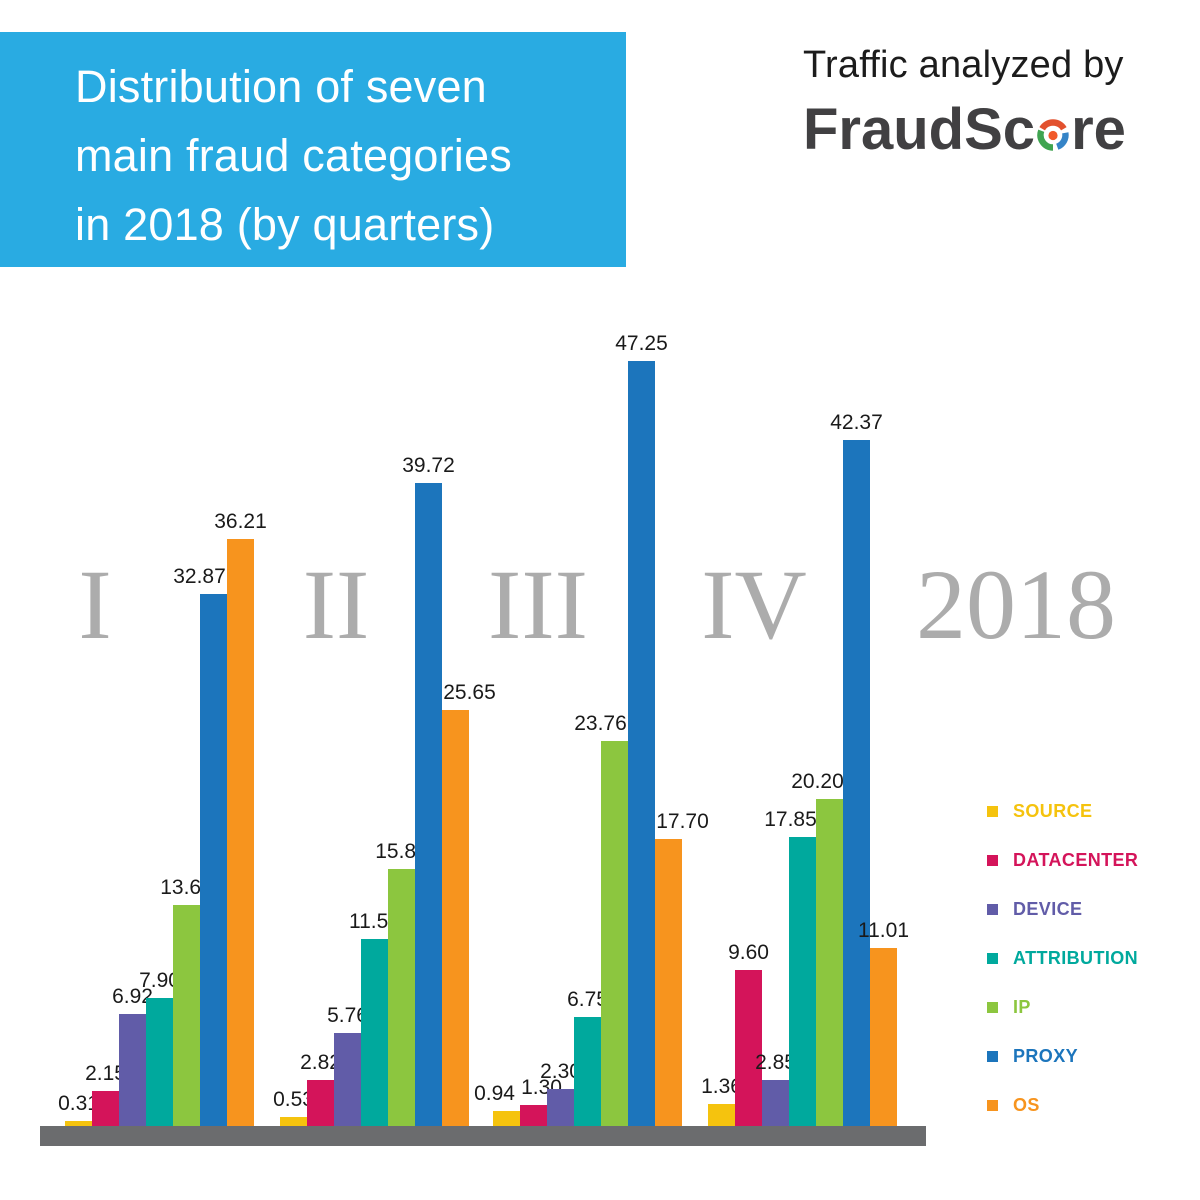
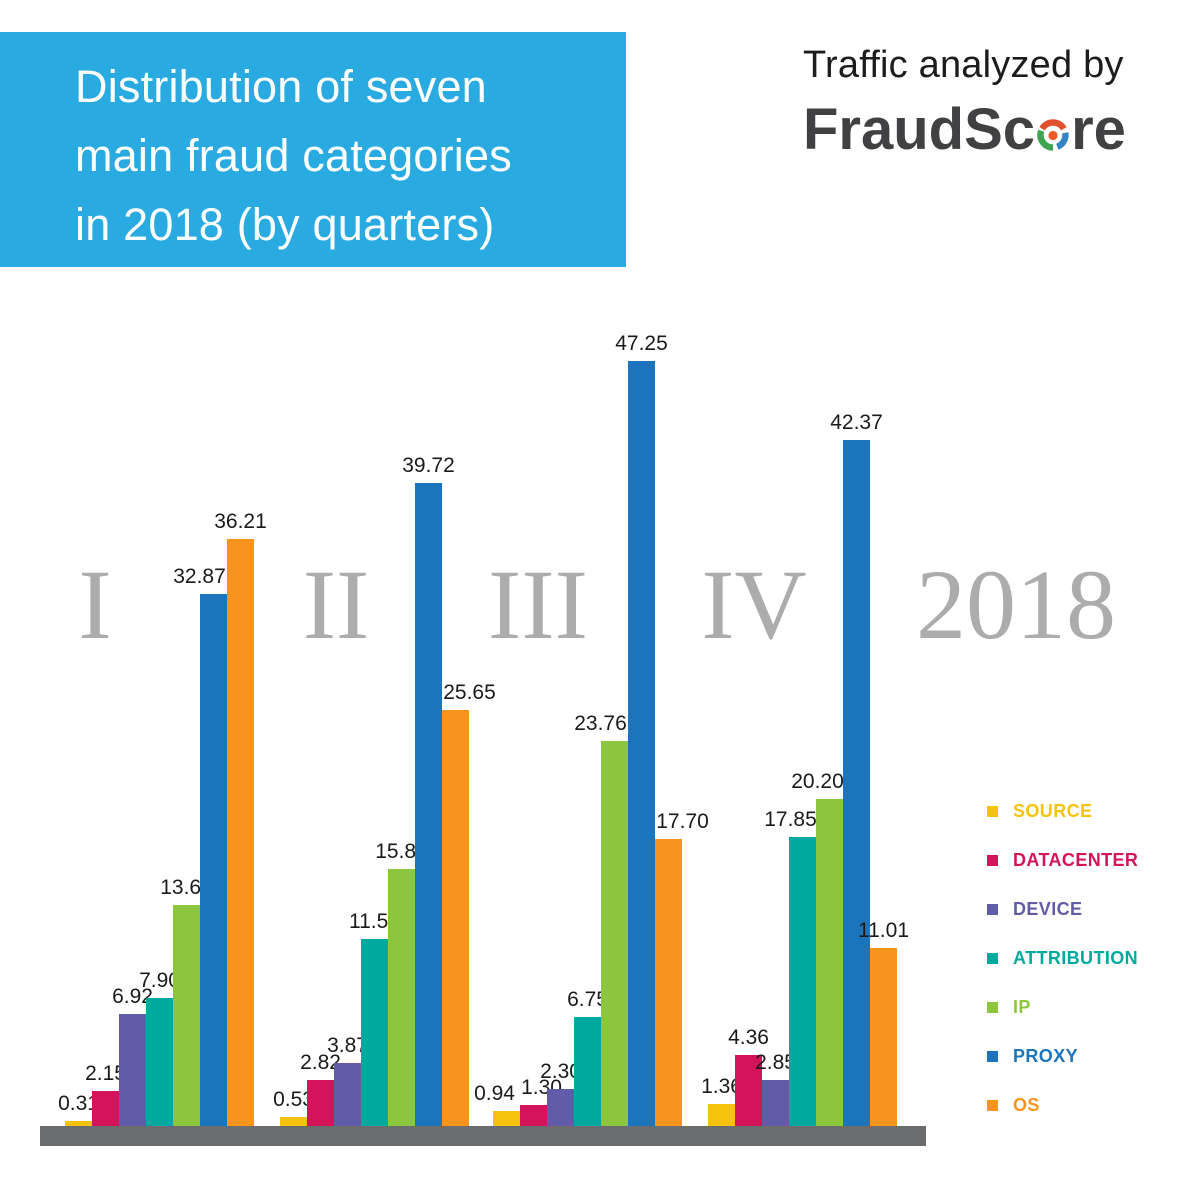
DEVICE/II: 5.76 -> 3.87
DATACENTER/IV: 9.60 -> 4.36
